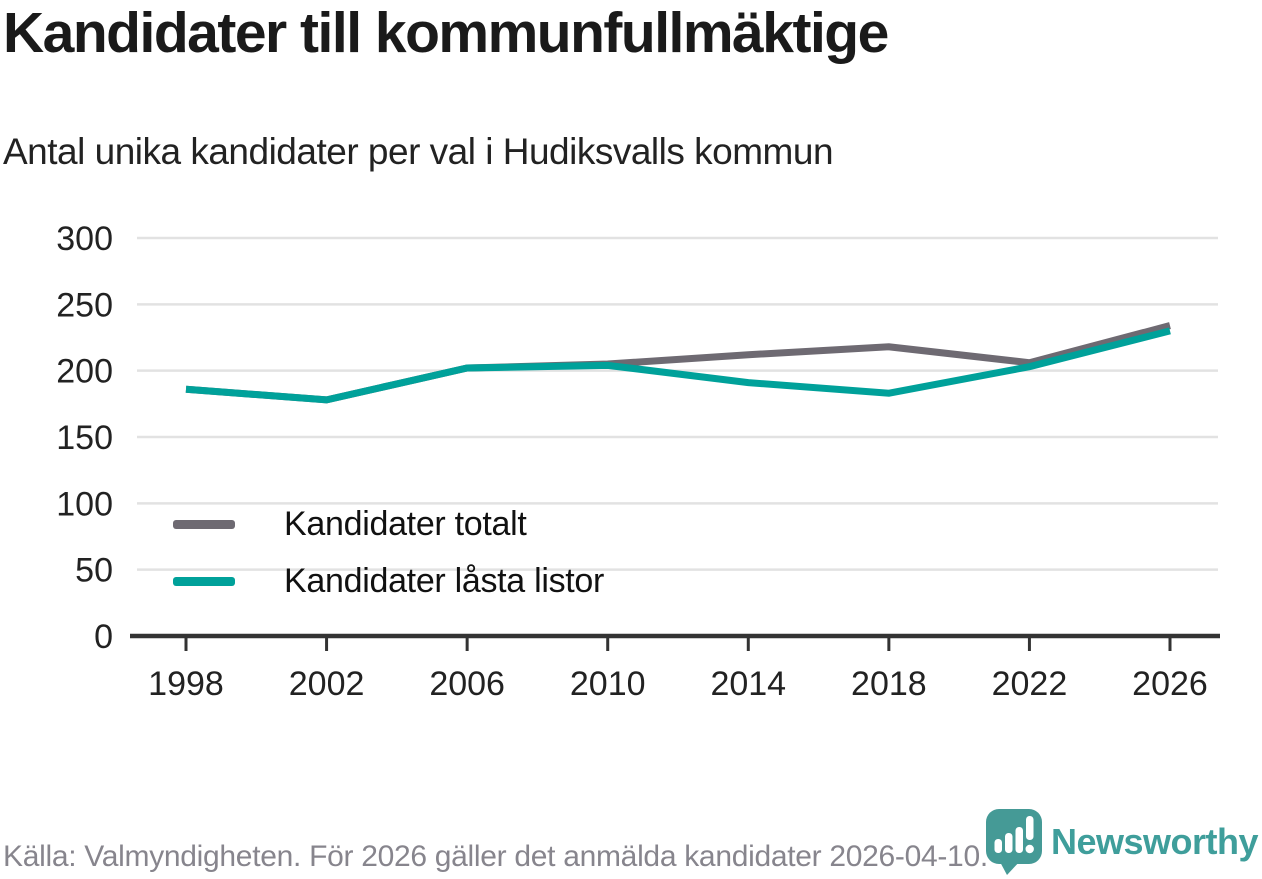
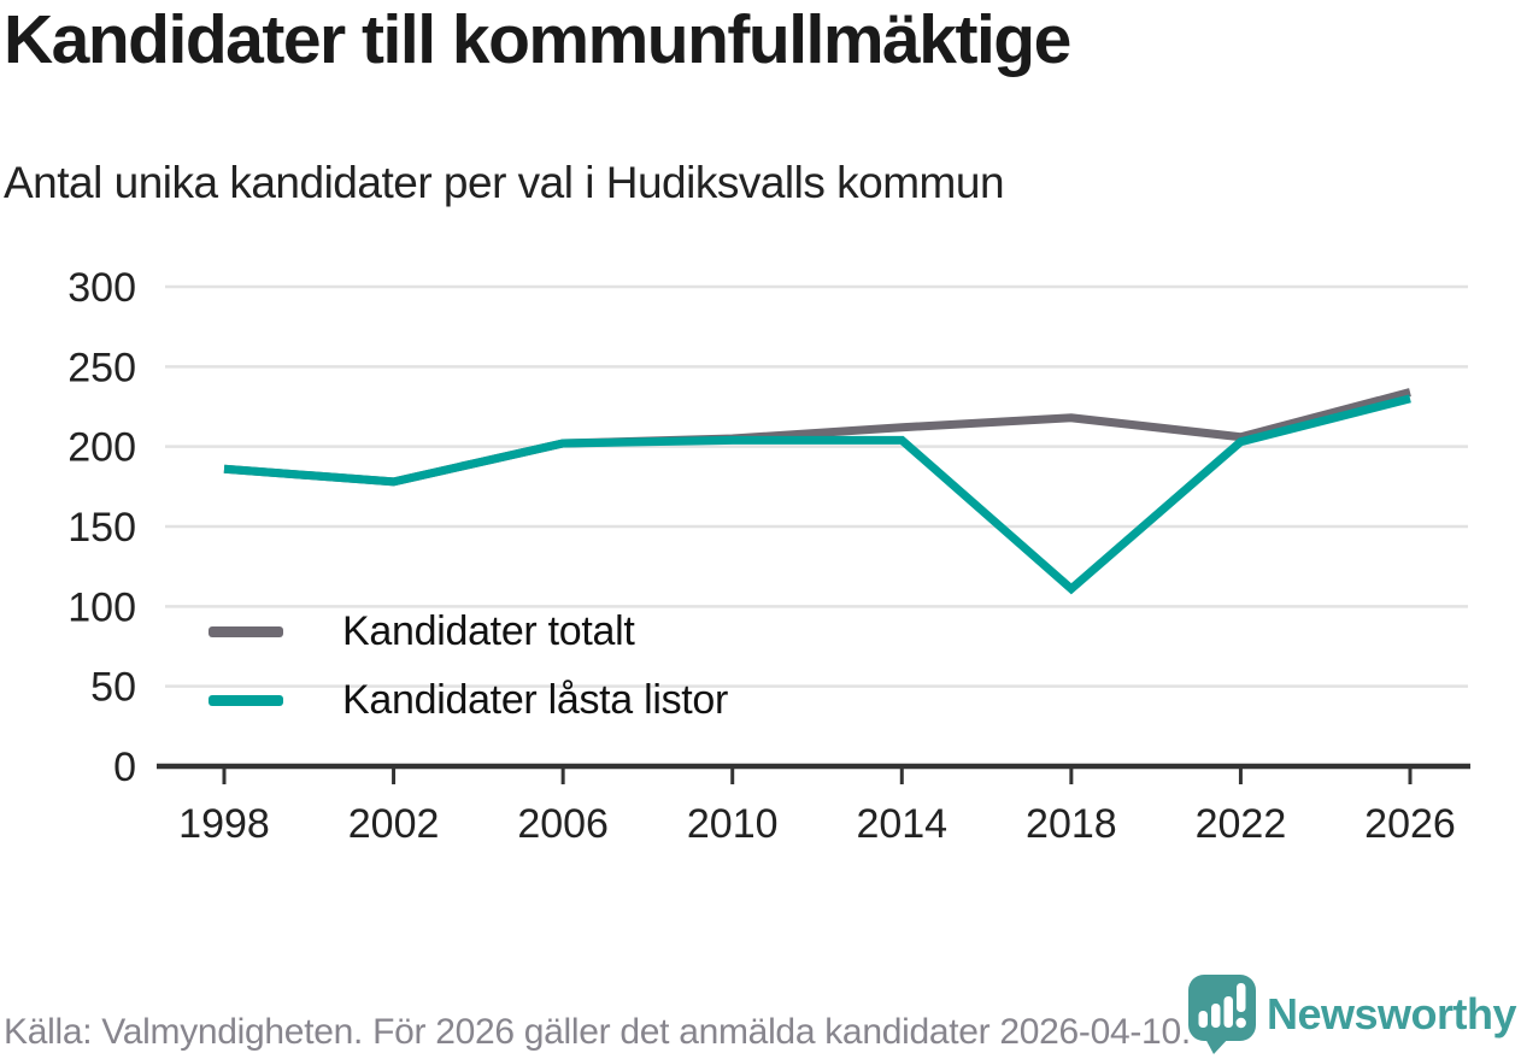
Kandidater låsta listor/2014: 191 -> 204
Kandidater låsta listor/2018: 183 -> 111
